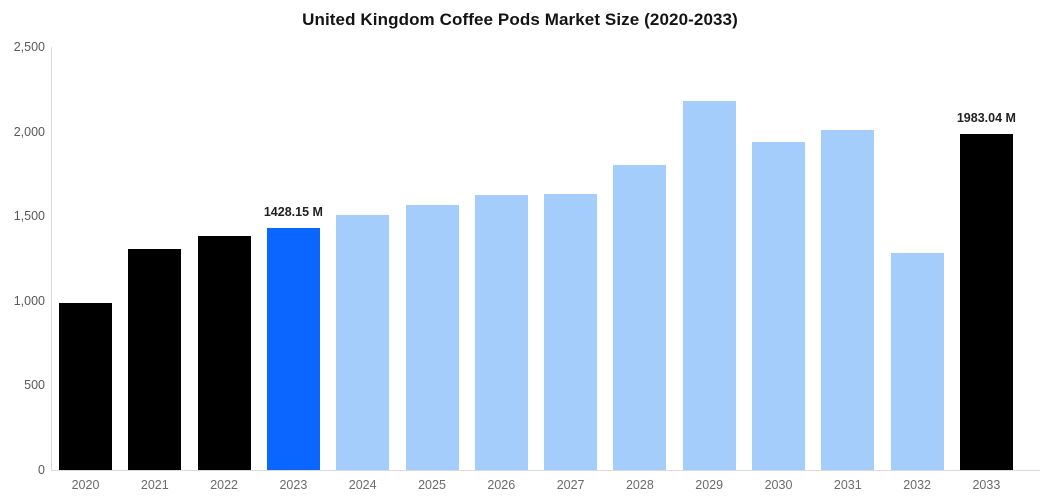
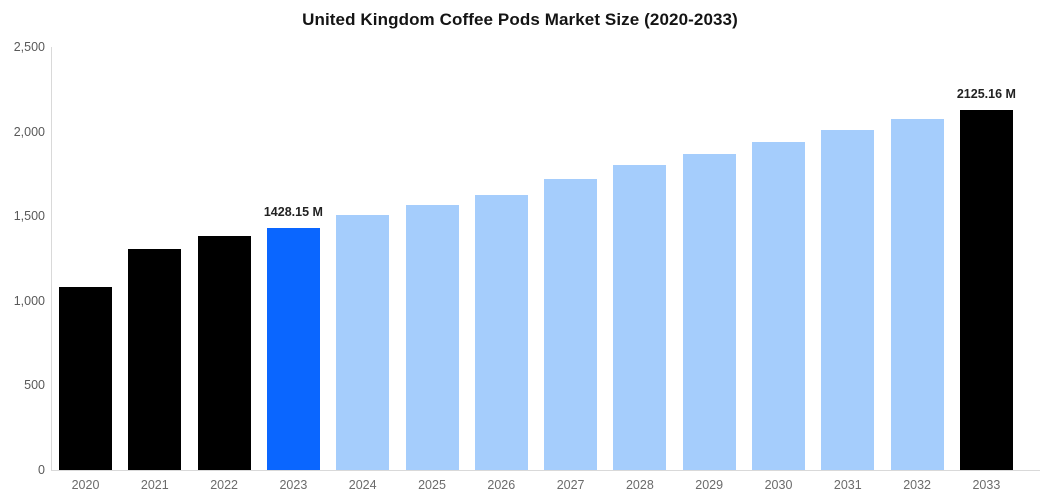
2020: 990 -> 1080
2027: 1630 -> 1720
2029: 2180 -> 1870
2032: 1280 -> 2080
2033: 1983.04 -> 2125.16
